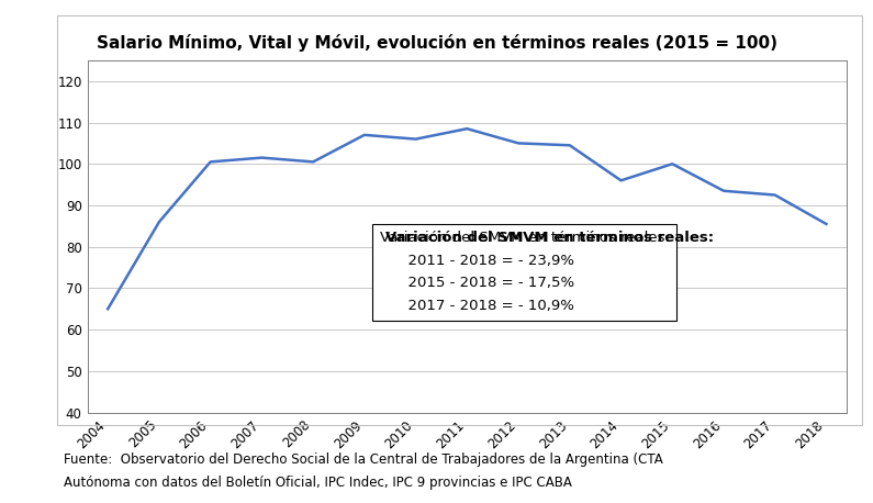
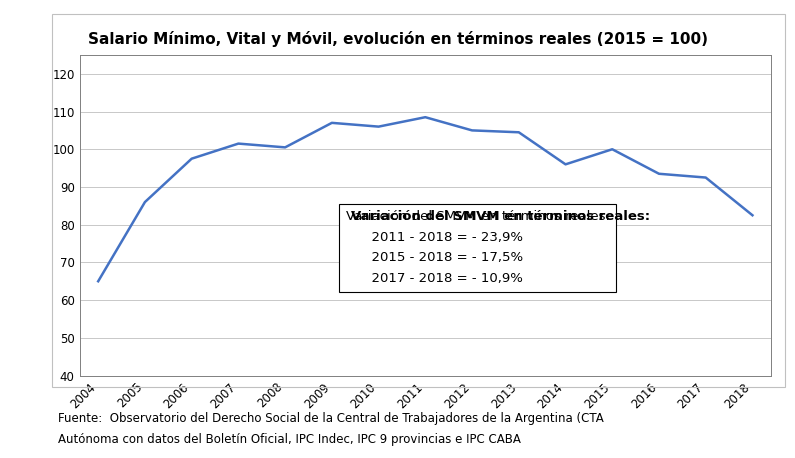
2006: 100.5 -> 97.5
2018: 85.5 -> 82.5
